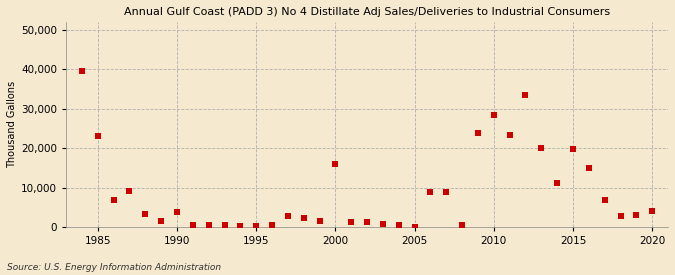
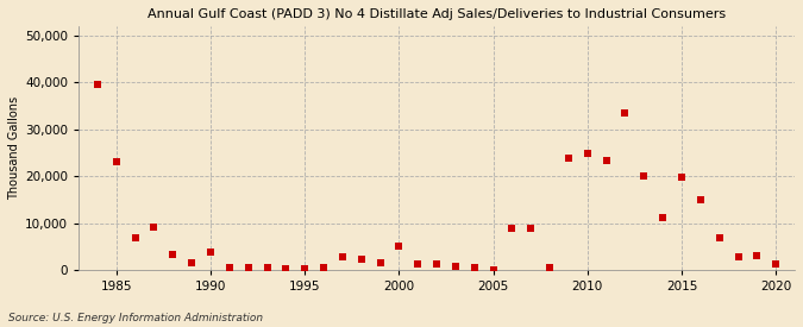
2000: 16,000 -> 5,200
2010: 28,500 -> 24,900
2020: 4,000 -> 1,200
